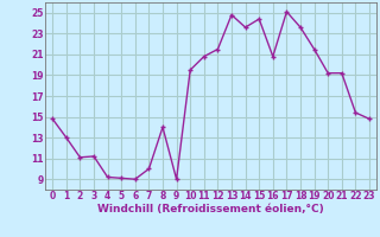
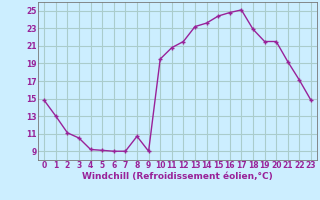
3: 11.2 -> 10.5
7: 10.0 -> 9.0
8: 14.0 -> 10.7
13: 24.8 -> 23.2
16: 20.8 -> 24.8
18: 23.6 -> 22.9
20: 19.2 -> 21.5
22: 15.4 -> 17.1
